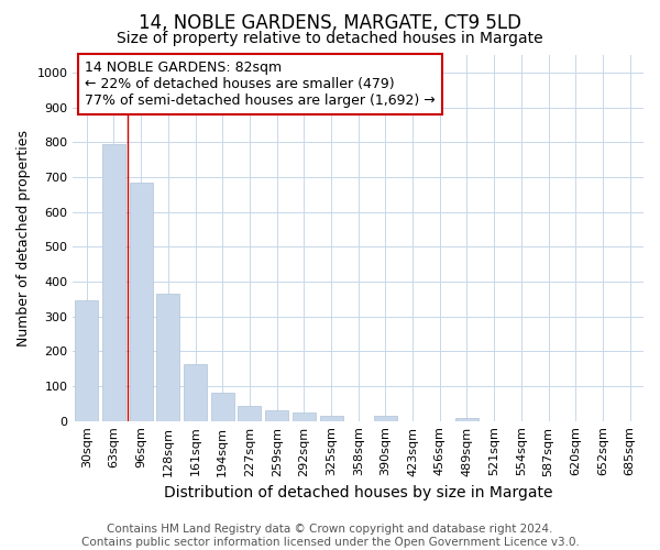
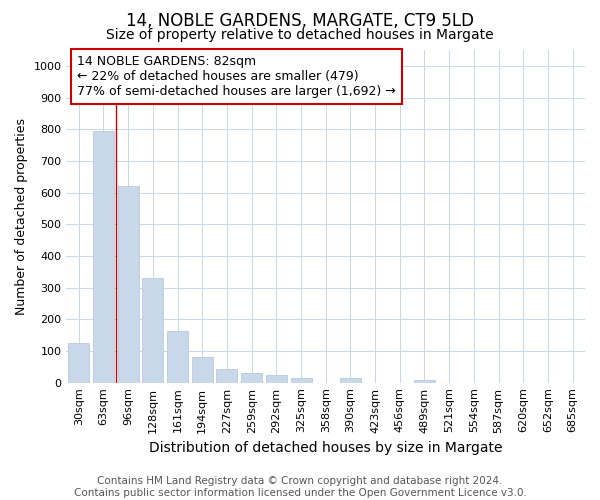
30sqm: 345 -> 125
96sqm: 685 -> 620
128sqm: 365 -> 330
